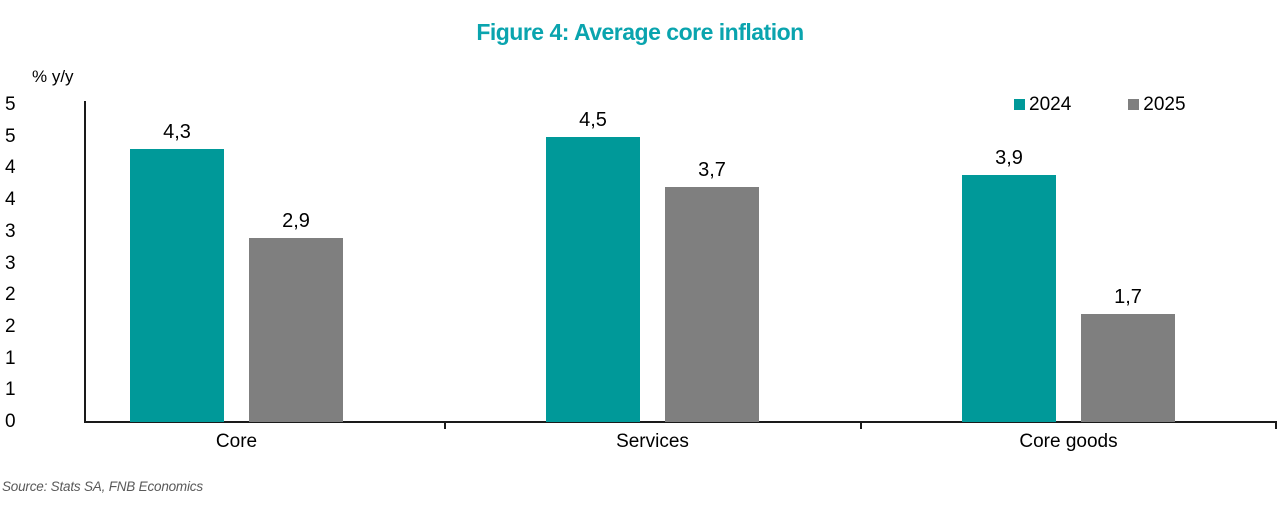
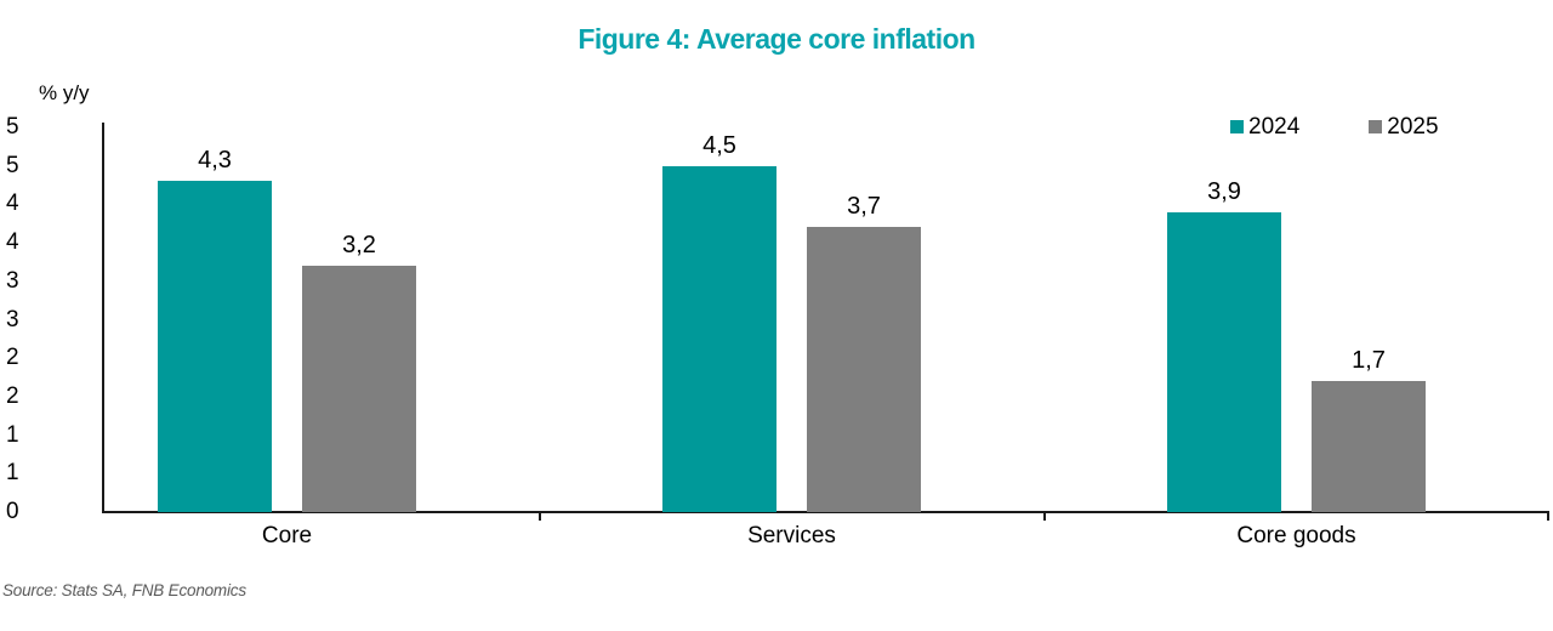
2025/Core: 2,9 -> 3,2
